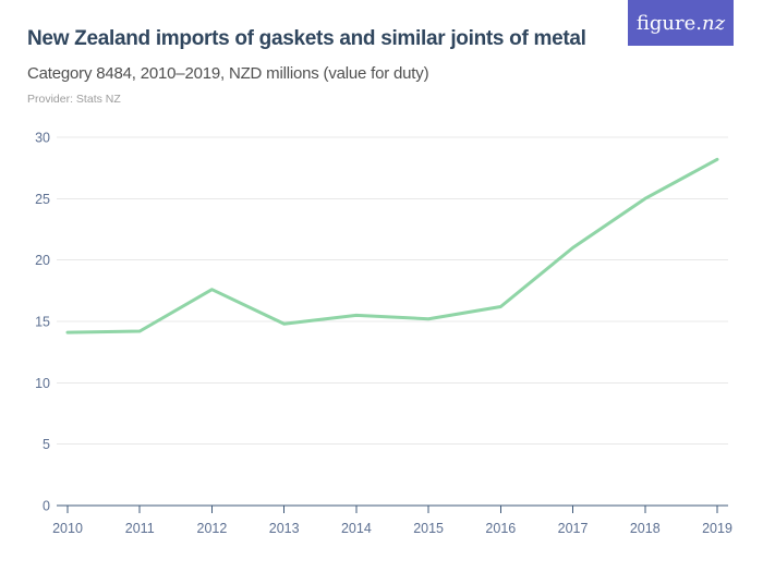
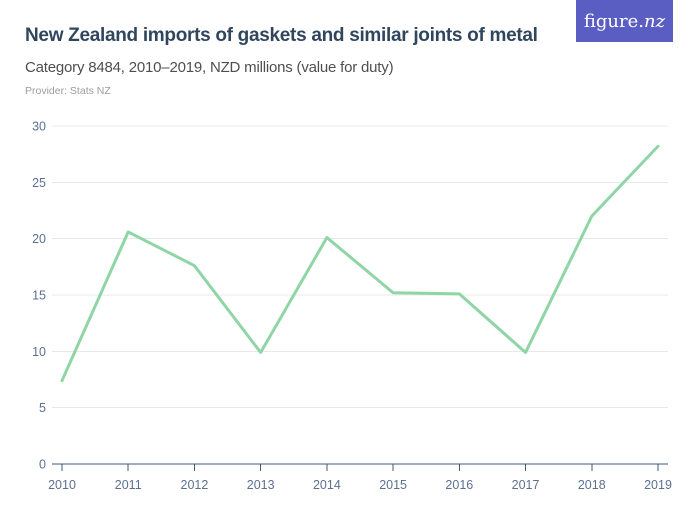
2010: 14.1 -> 7.4
2011: 14.2 -> 20.6
2013: 14.8 -> 9.9
2014: 15.5 -> 20.1
2016: 16.2 -> 15.1
2017: 21.0 -> 9.9
2018: 25.0 -> 22.0
